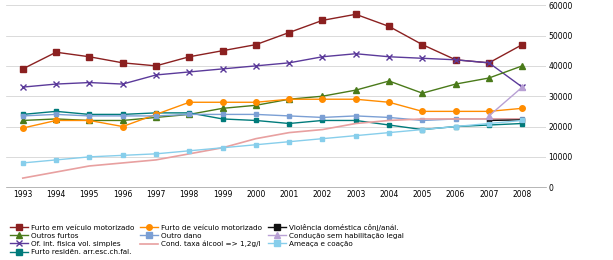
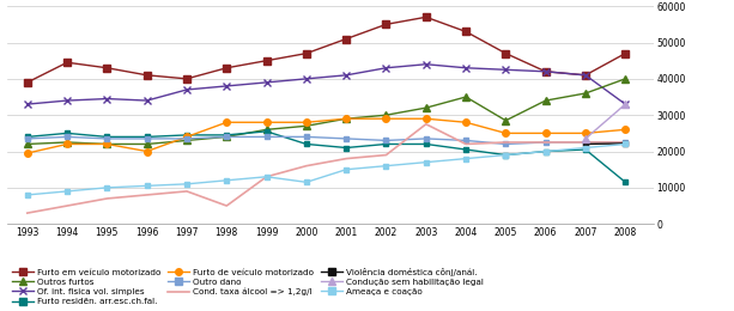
Cond. taxa álcool => 1,2g/l/1998: 11000 -> 5000
Furto residën. arr.esc.ch.fal./1999: 22500 -> 25500
Ameaça e coação/2000: 14000 -> 11500
Cond. taxa álcool => 1,2g/l/2003: 21000 -> 27500
Outros furtos/2005: 31000 -> 28500
Furto residën. arr.esc.ch.fal./2008: 21000 -> 11500
